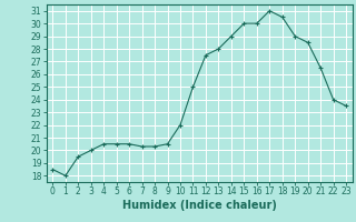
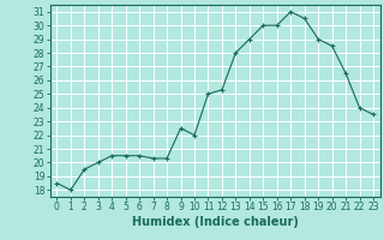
9: 20.5 -> 22.5
12: 27.5 -> 25.3
